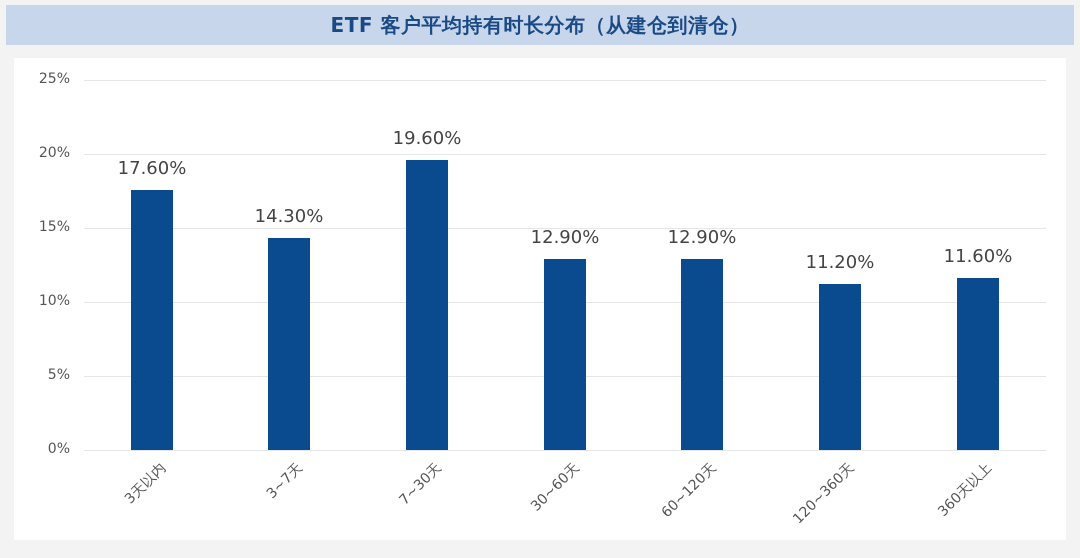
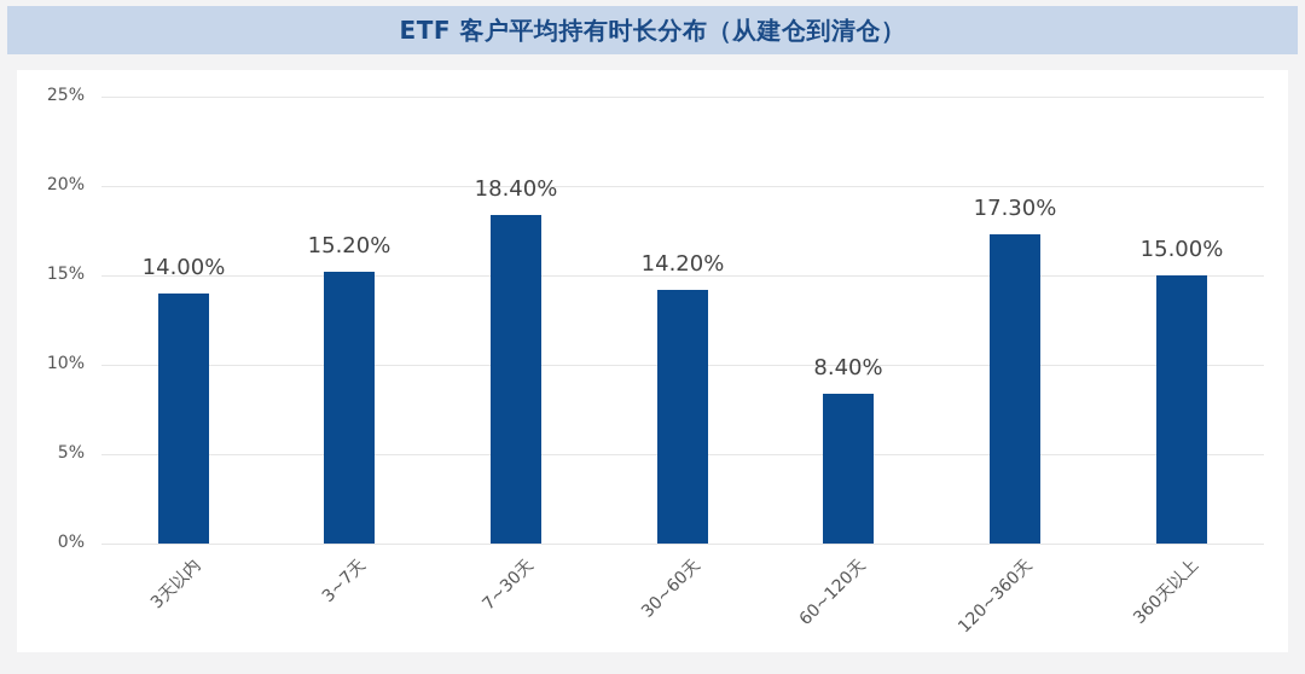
3天以内: 17.60% -> 14.00%
3~7天: 14.30% -> 15.20%
7~30天: 19.60% -> 18.40%
30~60天: 12.90% -> 14.20%
60~120天: 12.90% -> 8.40%
120~360天: 11.20% -> 17.30%
360天以上: 11.60% -> 15.00%
